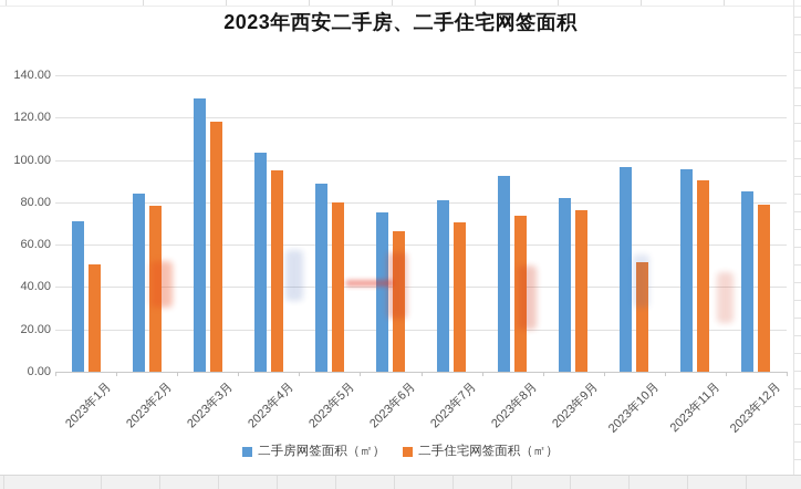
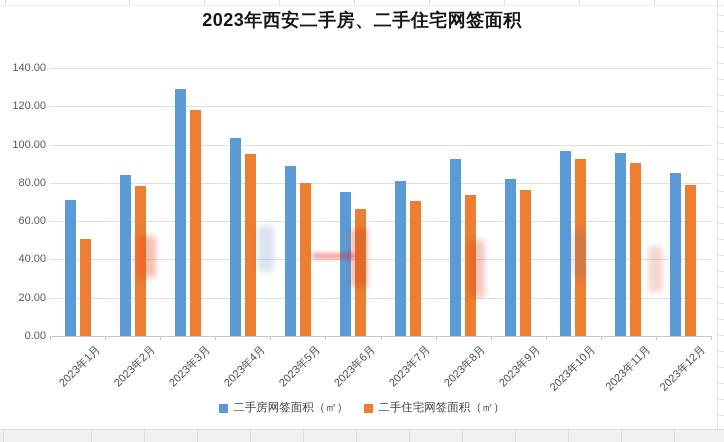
二手住宅网签面积（㎡）/2023年10月: 52 -> 93
